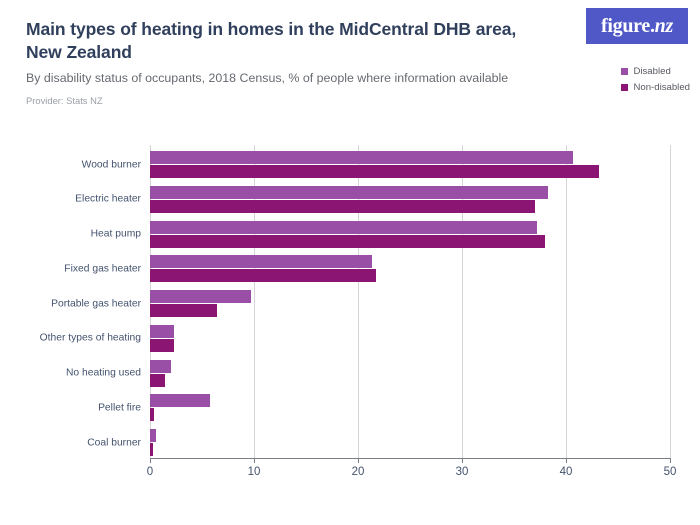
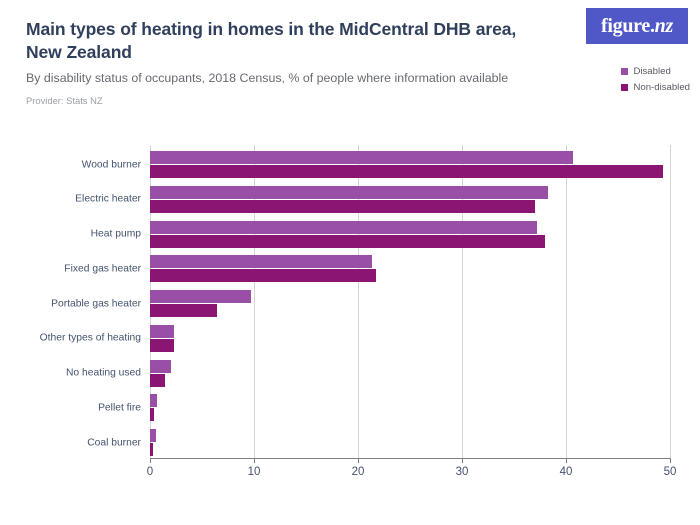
Non-disabled/Wood burner: 43.2 -> 49.3
Disabled/Pellet fire: 5.8 -> 0.7
